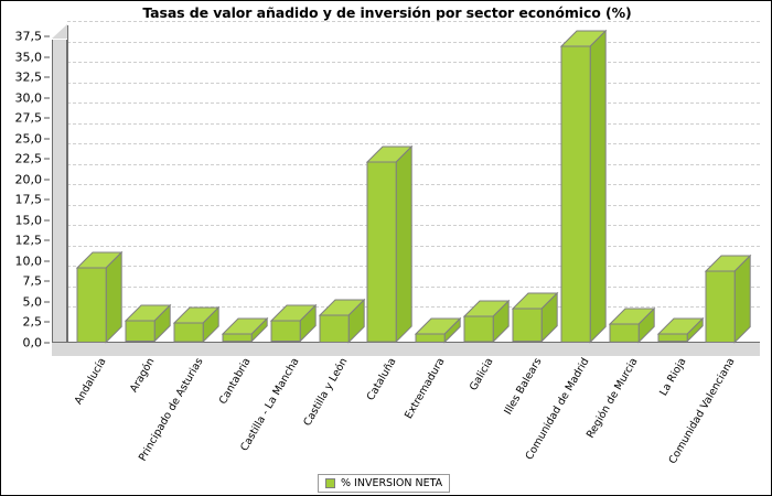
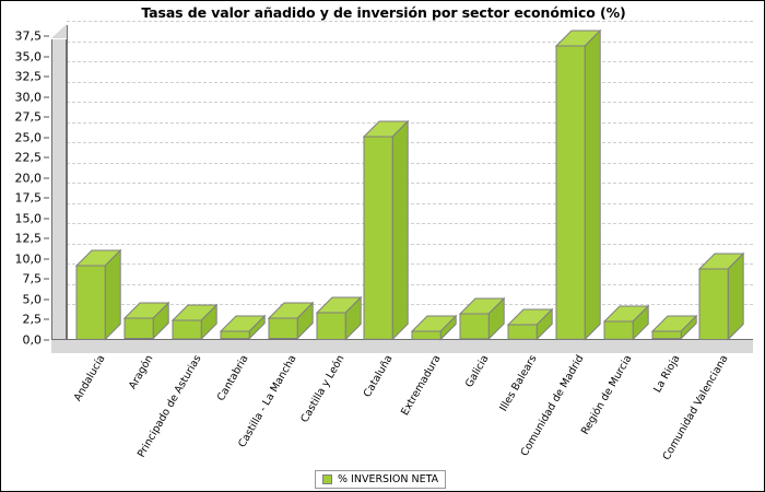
Cataluña: 22 -> 25
Illes Balears: 4 -> 2
